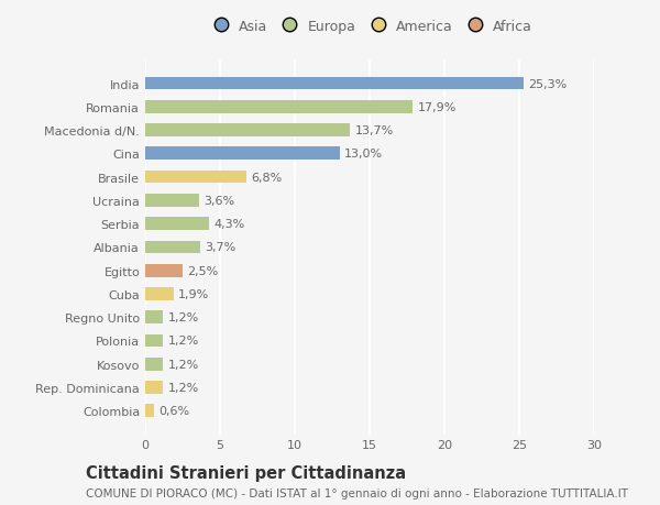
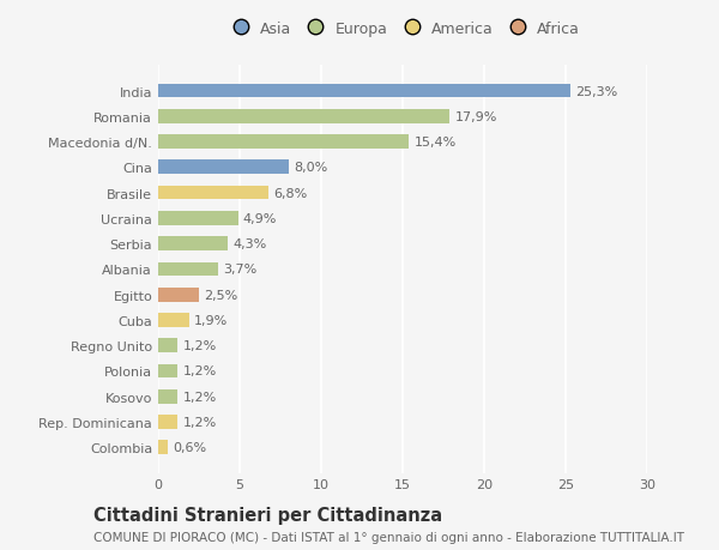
Macedonia d/N.: 13,7% -> 15,4%
Cina: 13,0% -> 8,0%
Ucraina: 3,6% -> 4,9%
